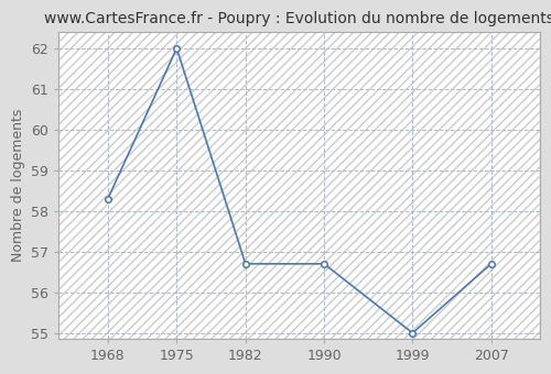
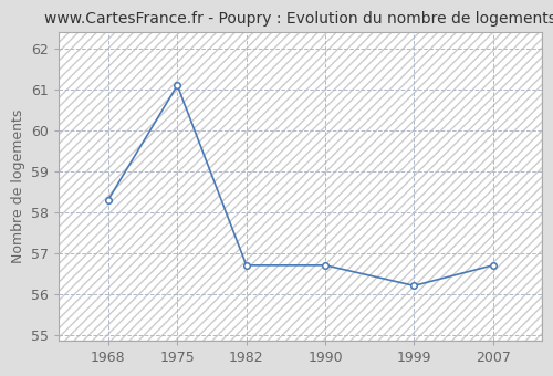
1975: 62.0 -> 61.1
1999: 55.0 -> 56.2
